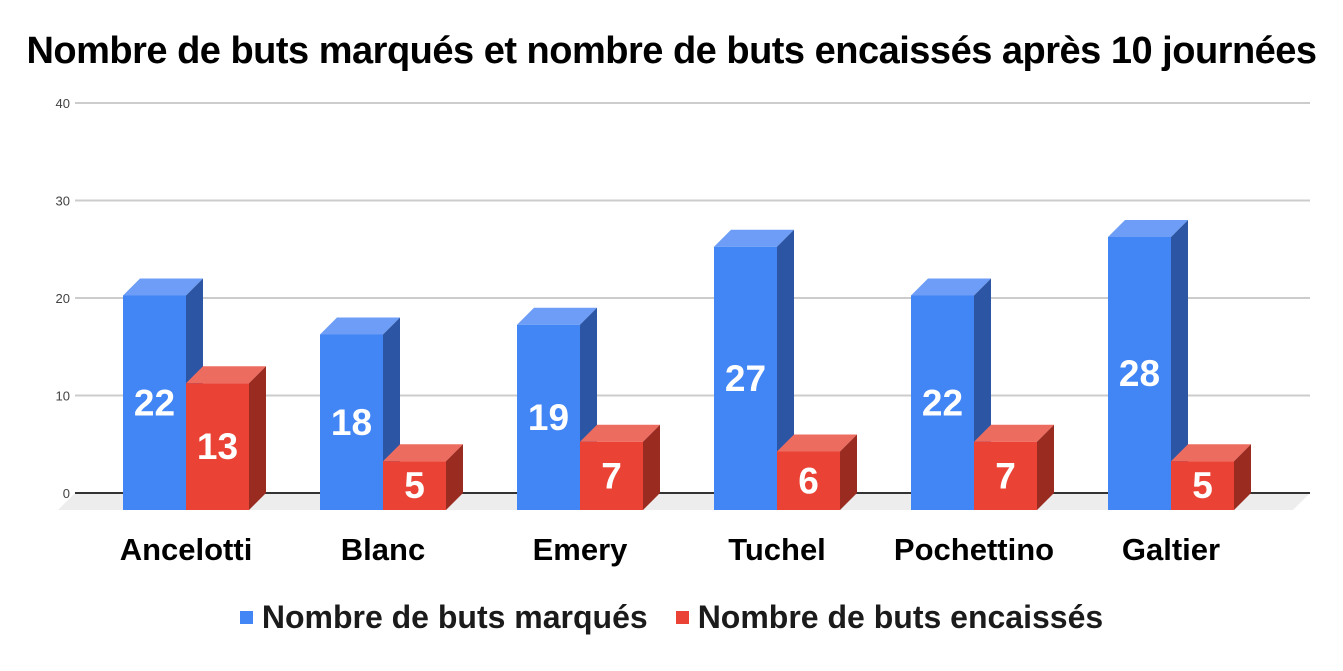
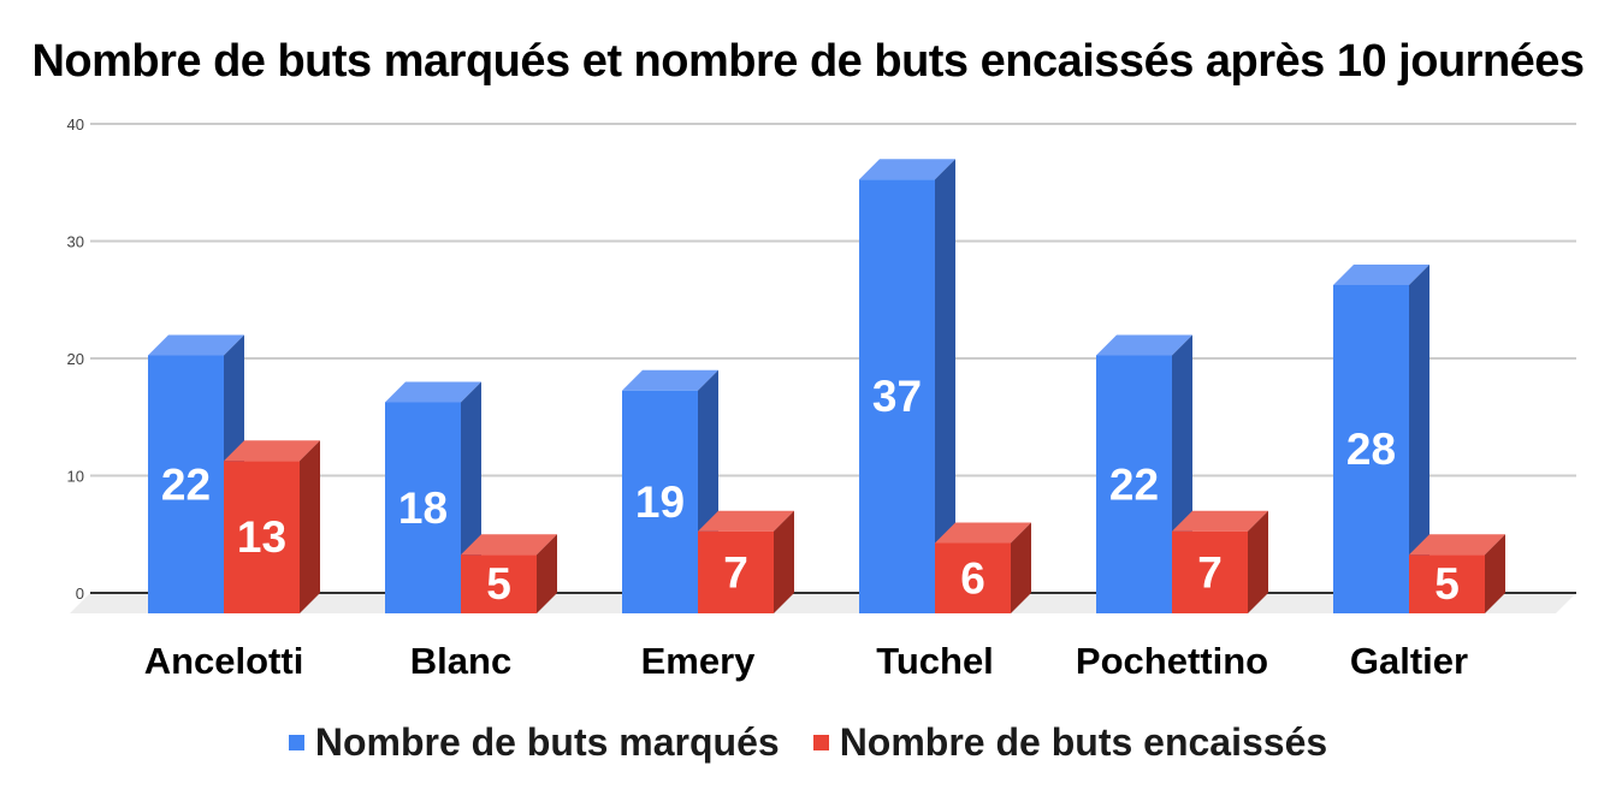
Nombre de buts marqués/Tuchel: 27 -> 37
